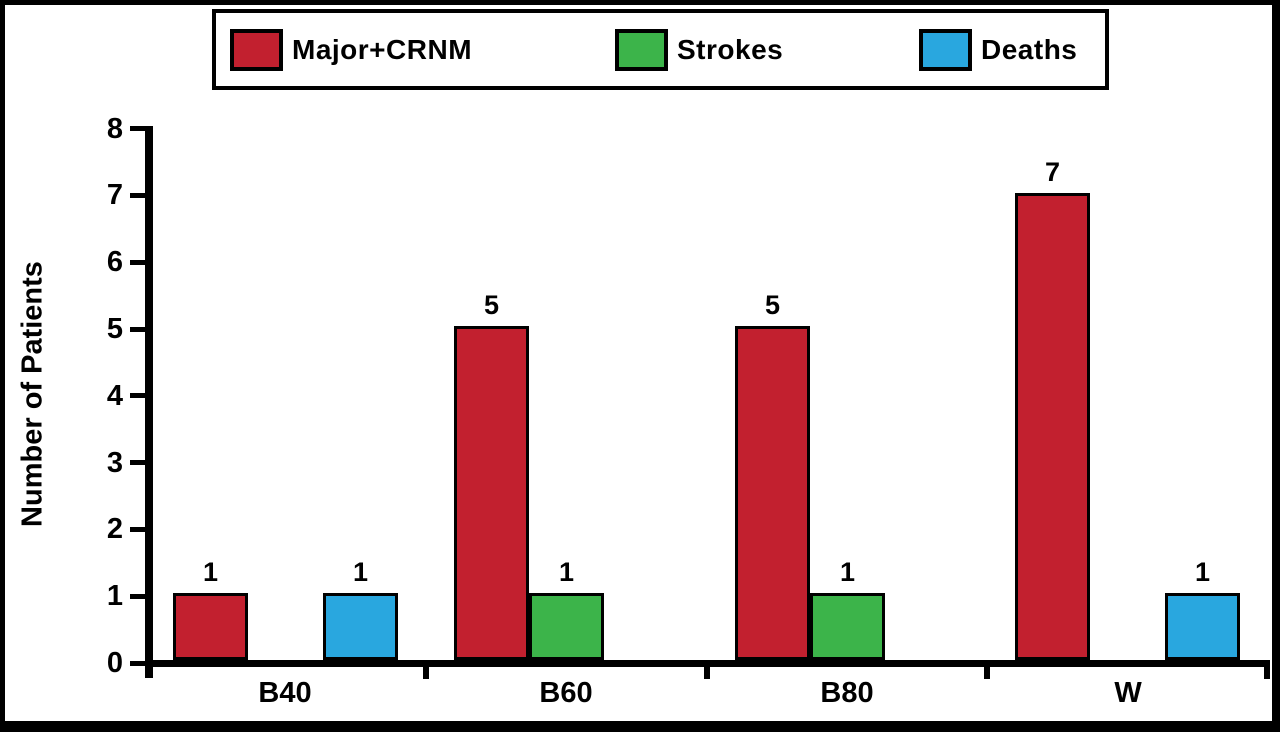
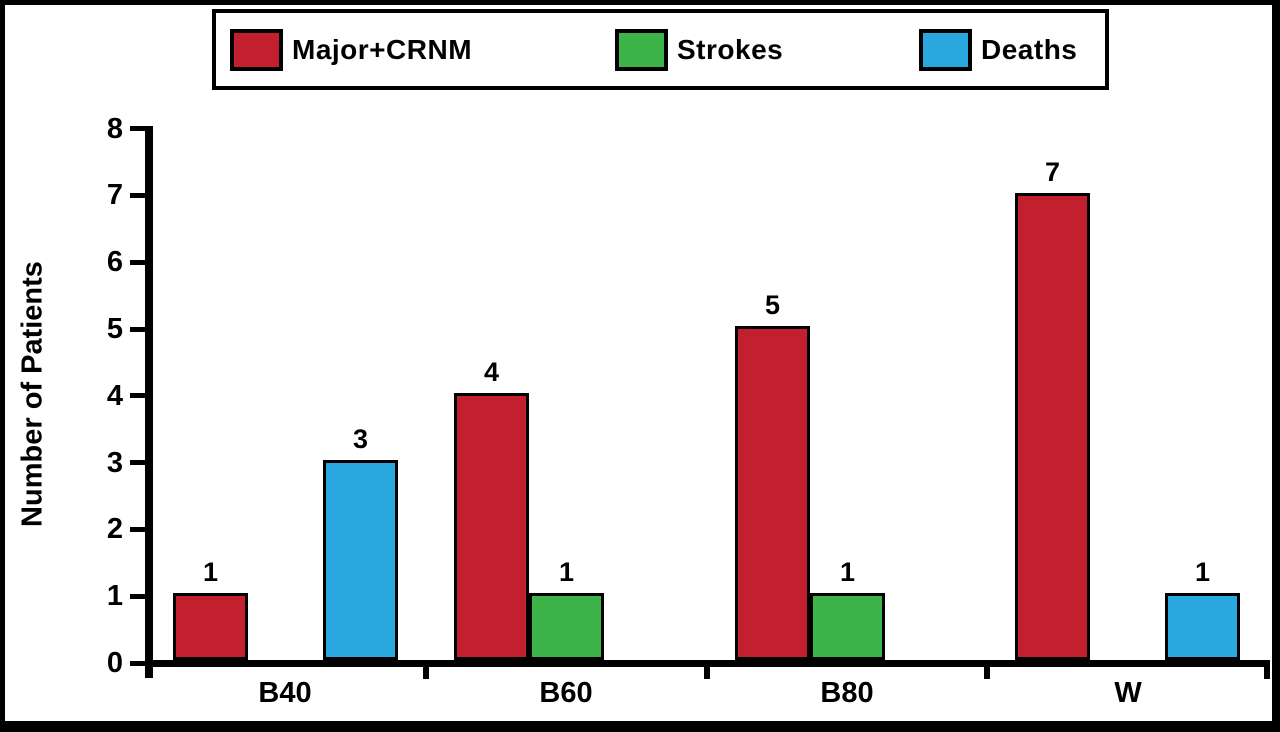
Deaths/B40: 1 -> 3
Major+CRNM/B60: 5 -> 4
